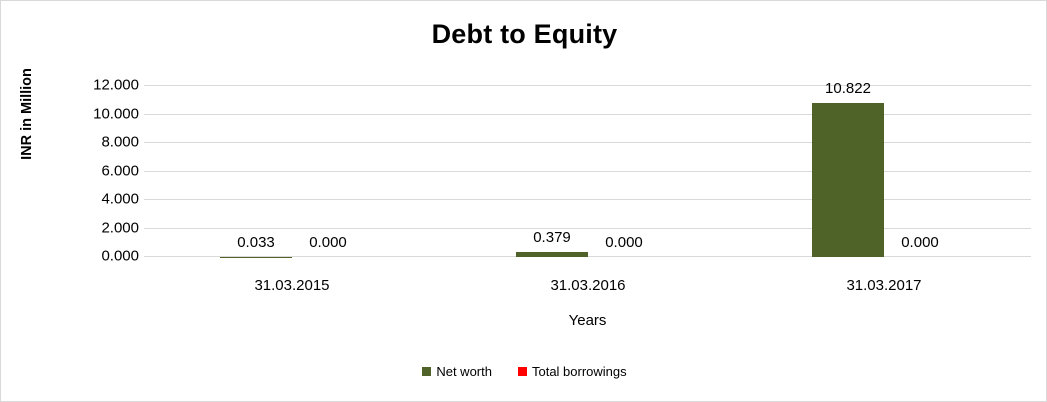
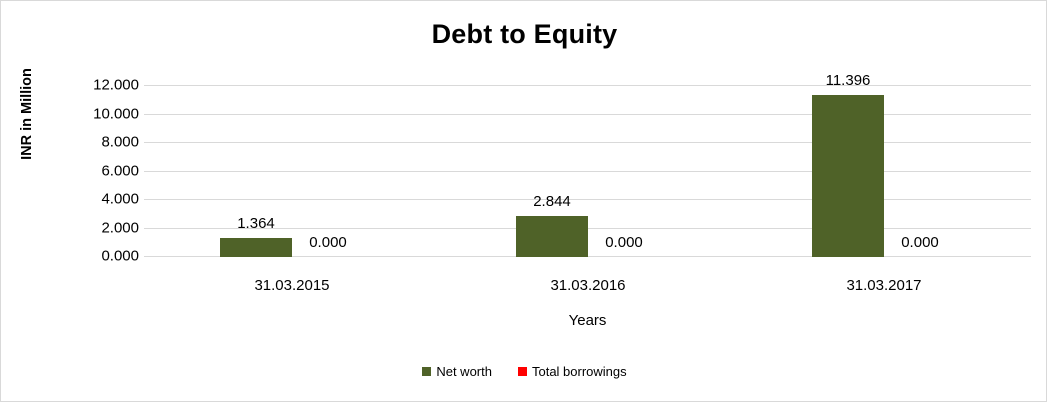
Net worth/31.03.2015: 0.033 -> 1.364
Net worth/31.03.2016: 0.379 -> 2.844
Net worth/31.03.2017: 10.822 -> 11.396
